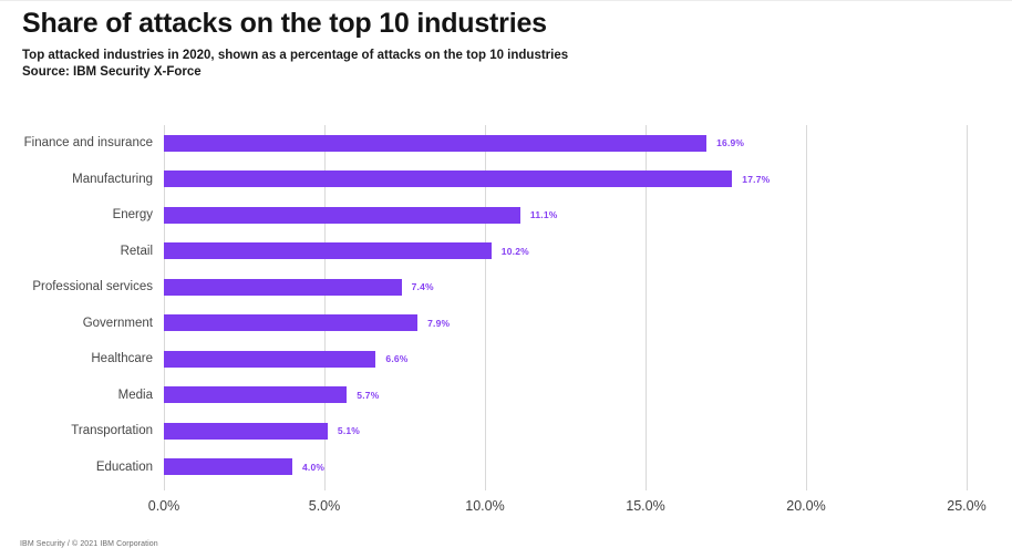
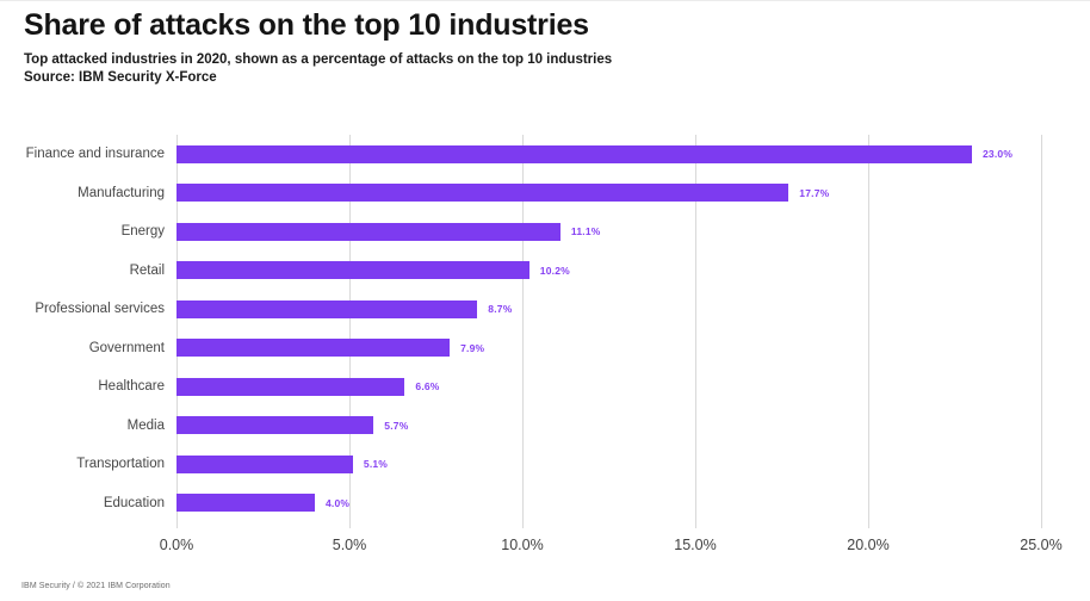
Finance and insurance: 16.9% -> 23.0%
Professional services: 7.4% -> 8.7%
